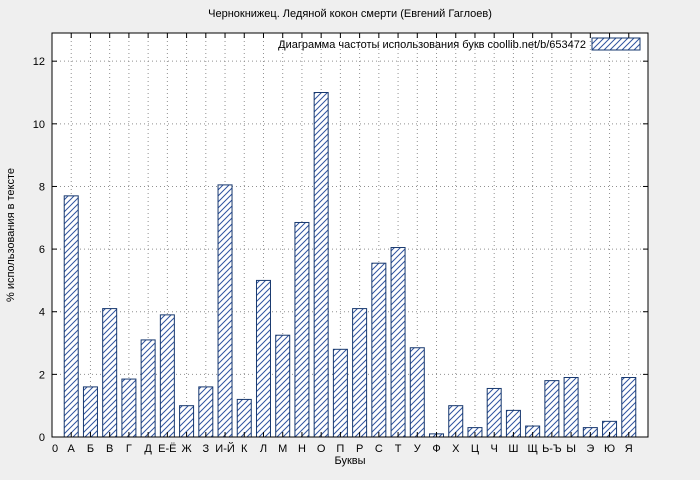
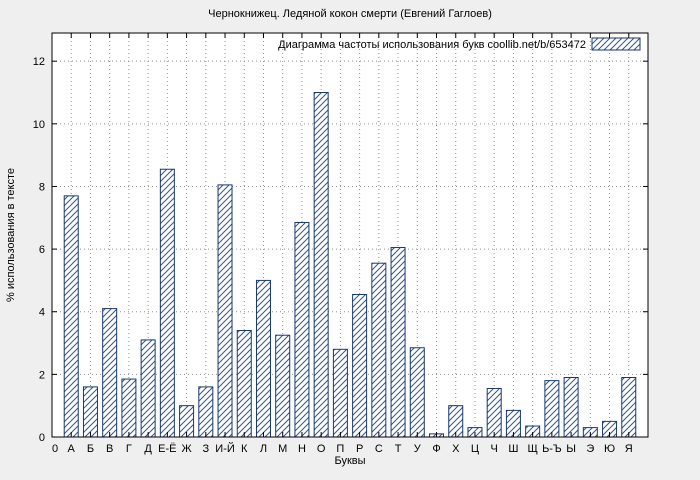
Е-Ё: 3.9 -> 8.6
К: 1.2 -> 3.4
Р: 4.1 -> 4.5
